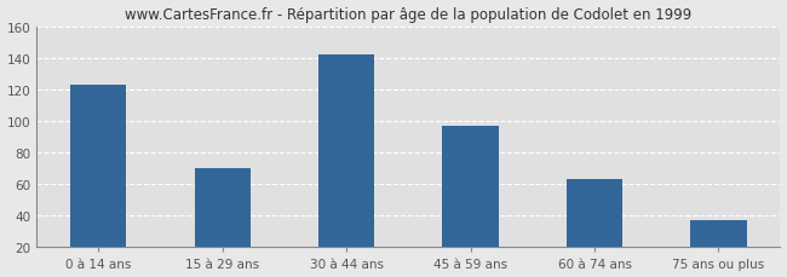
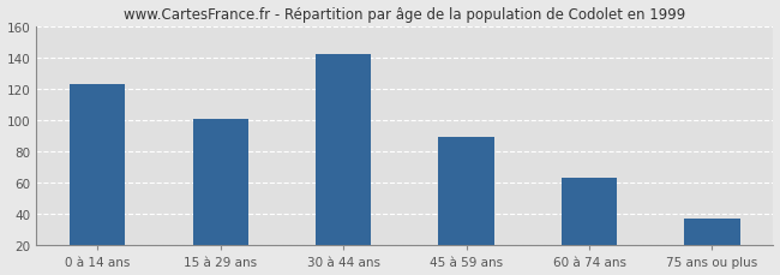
15 à 29 ans: 70 -> 101
45 à 59 ans: 97 -> 89
